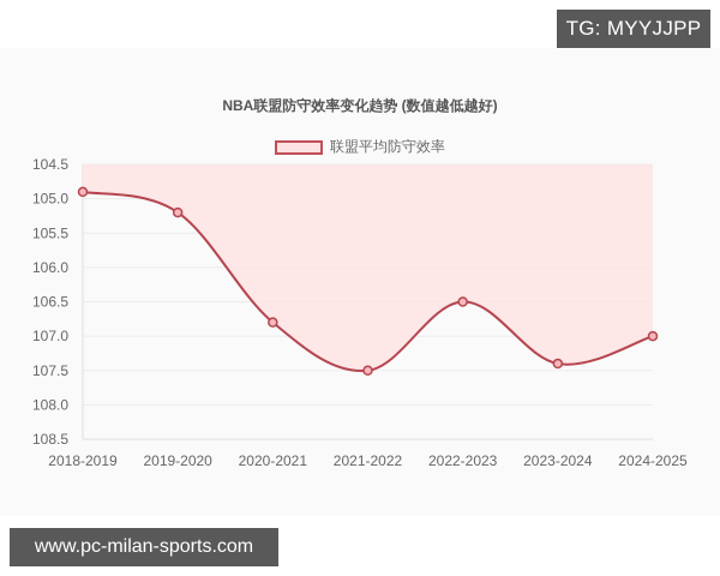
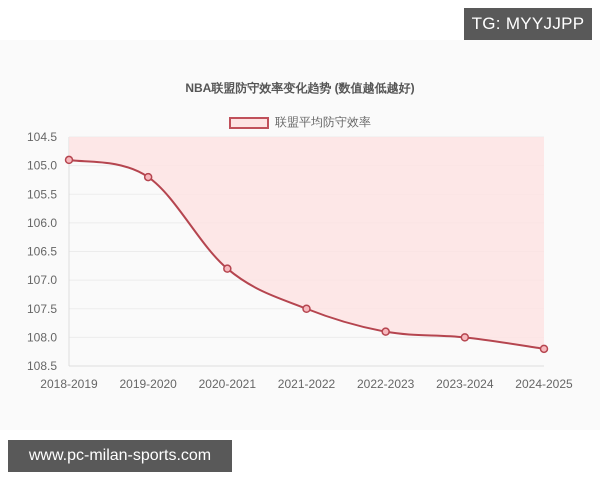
2022-2023: 106.5 -> 107.9
2023-2024: 107.4 -> 108.0
2024-2025: 107.0 -> 108.2
